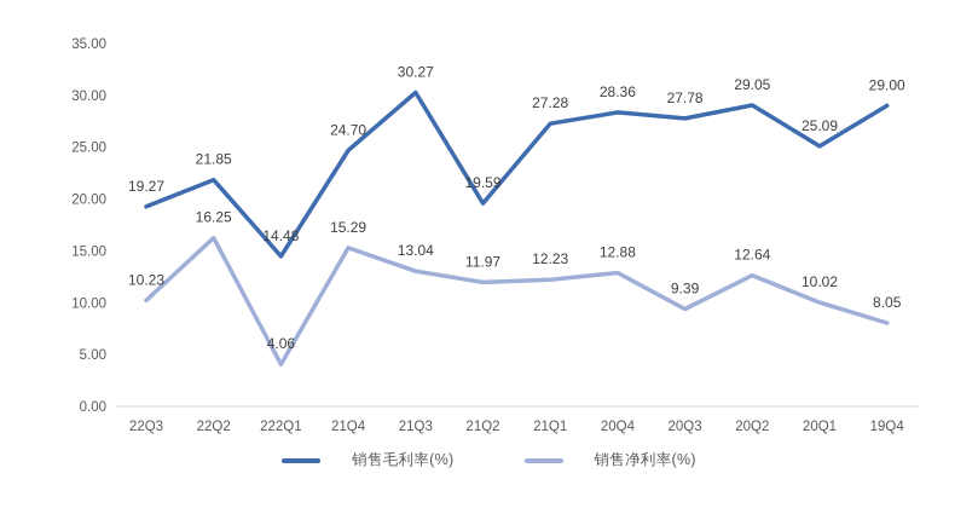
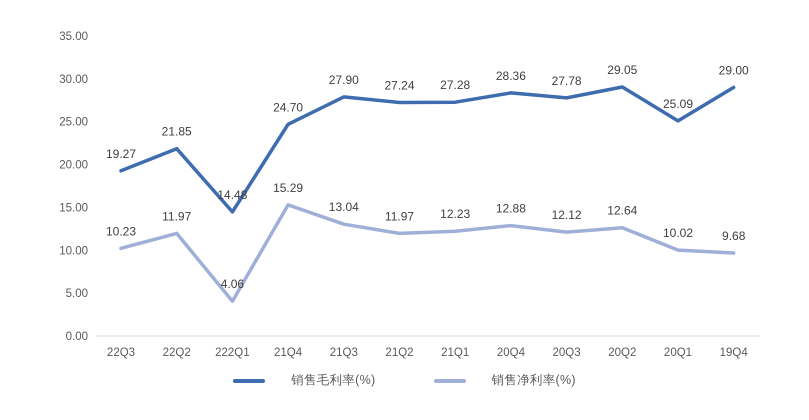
销售净利率(%)/22Q2: 16.25 -> 11.97
销售毛利率(%)/21Q3: 30.27 -> 27.90
销售毛利率(%)/21Q2: 19.59 -> 27.24
销售净利率(%)/20Q3: 9.39 -> 12.12
销售净利率(%)/19Q4: 8.05 -> 9.68
